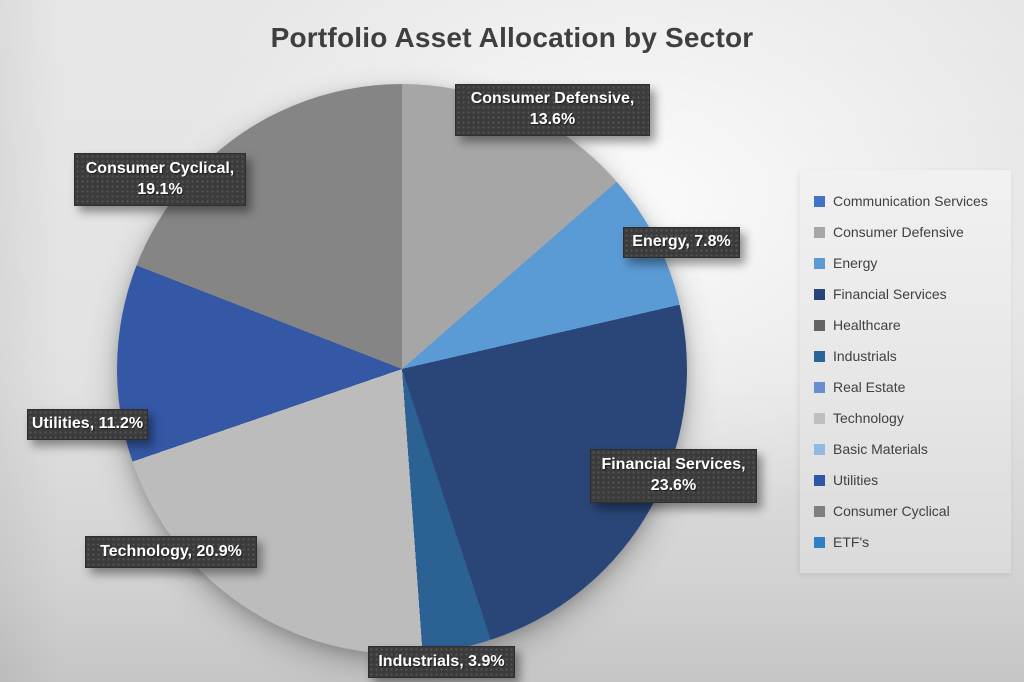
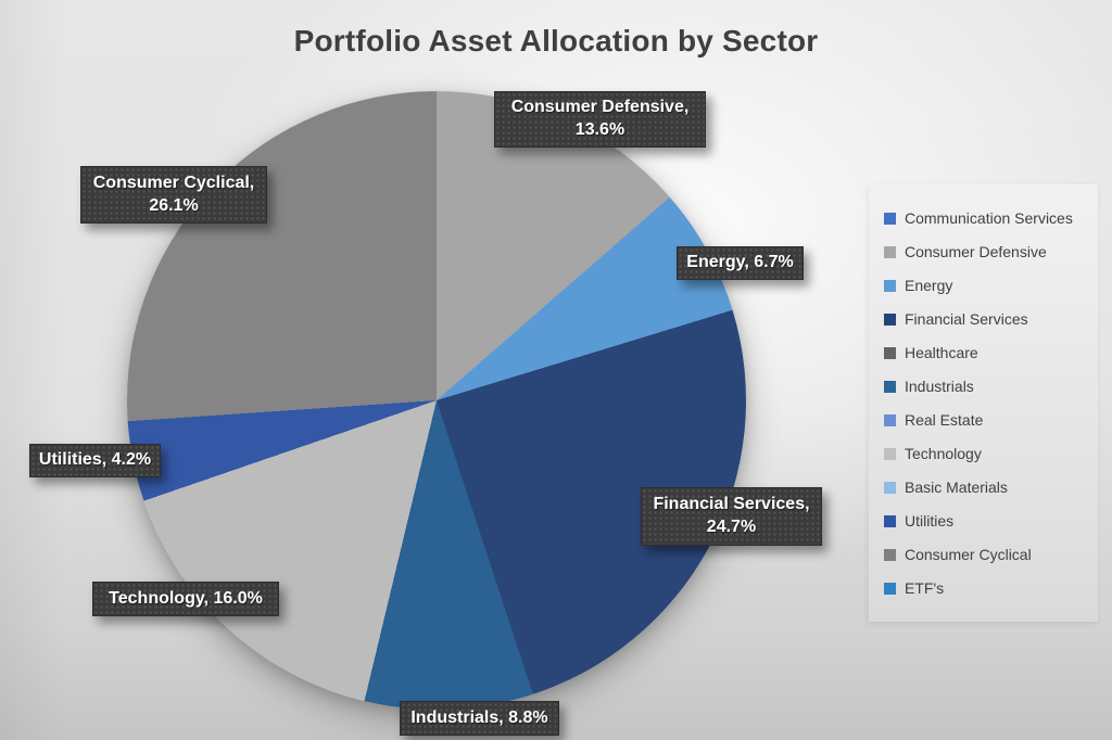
Energy: 7.8% -> 6.7%
Financial Services: 23.6% -> 24.7%
Industrials: 3.9% -> 8.8%
Technology: 20.9% -> 16.0%
Utilities: 11.2% -> 4.2%
Consumer Cyclical: 19.1% -> 26.1%
